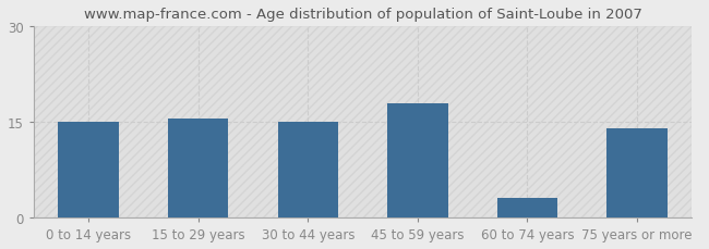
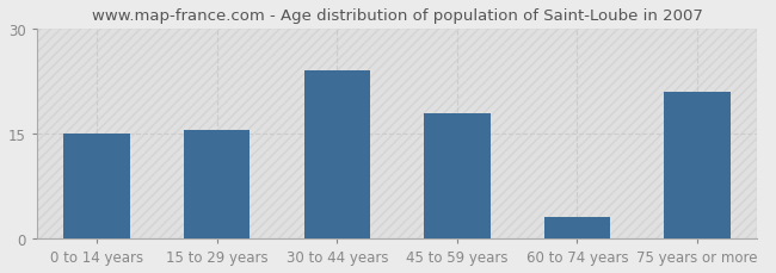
30 to 44 years: 15.0 -> 24.0
75 years or more: 14.0 -> 21.0
